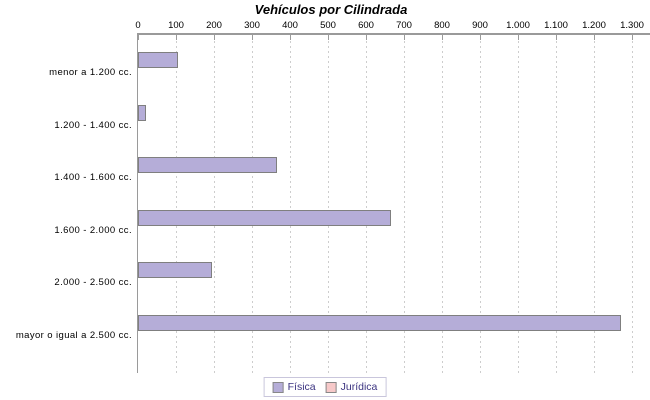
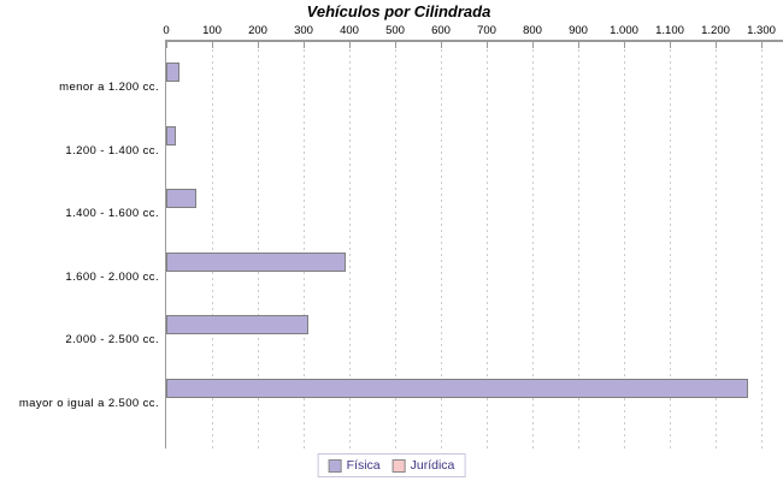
menor a 1.200 cc.: 100 -> 20
1.400 - 1.600 cc.: 360 -> 60
1.600 - 2.000 cc.: 660 -> 390
2.000 - 2.500 cc.: 190 -> 310
